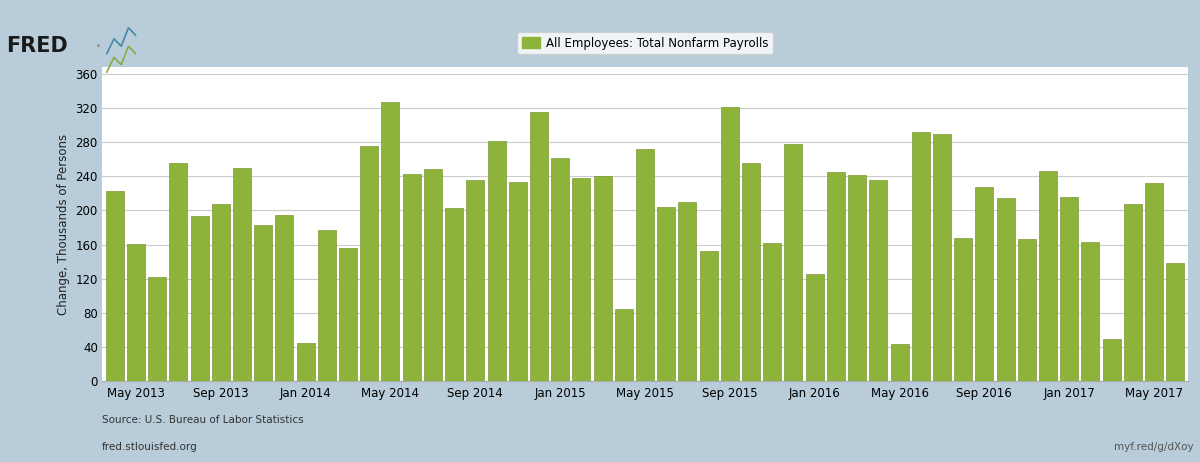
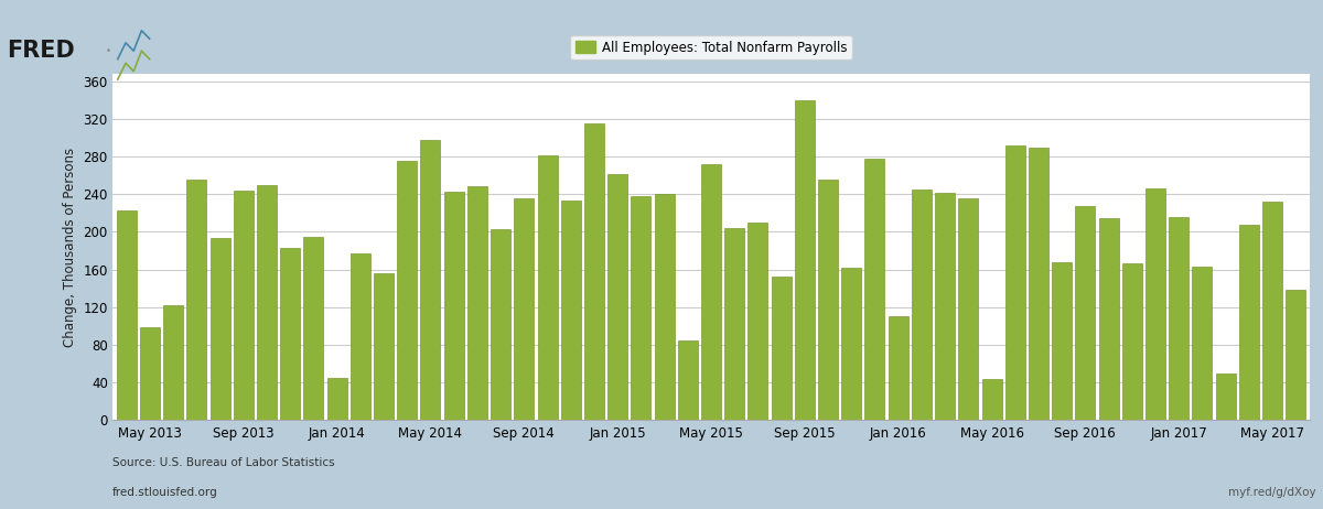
May 2013: 161 -> 98
Sep 2013: 208 -> 244
May 2014: 327 -> 298
Sep 2015: 321 -> 340
Jan 2016: 125 -> 110
